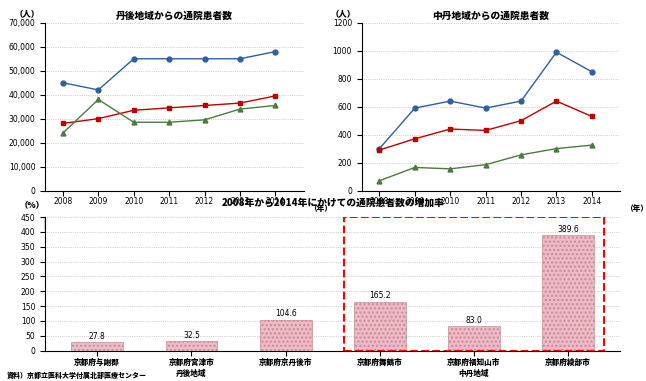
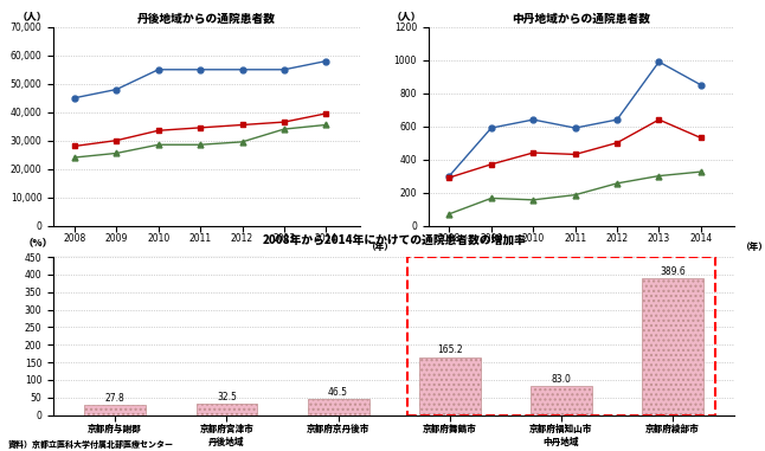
丹後地域からの通院患者数/京都府与謝郡/2009: 42,000 -> 48,000
丹後地域からの通院患者数/京都府京丹後市/2009: 38,000 -> 25,500
京都府京丹後市: 104.6 -> 46.5
